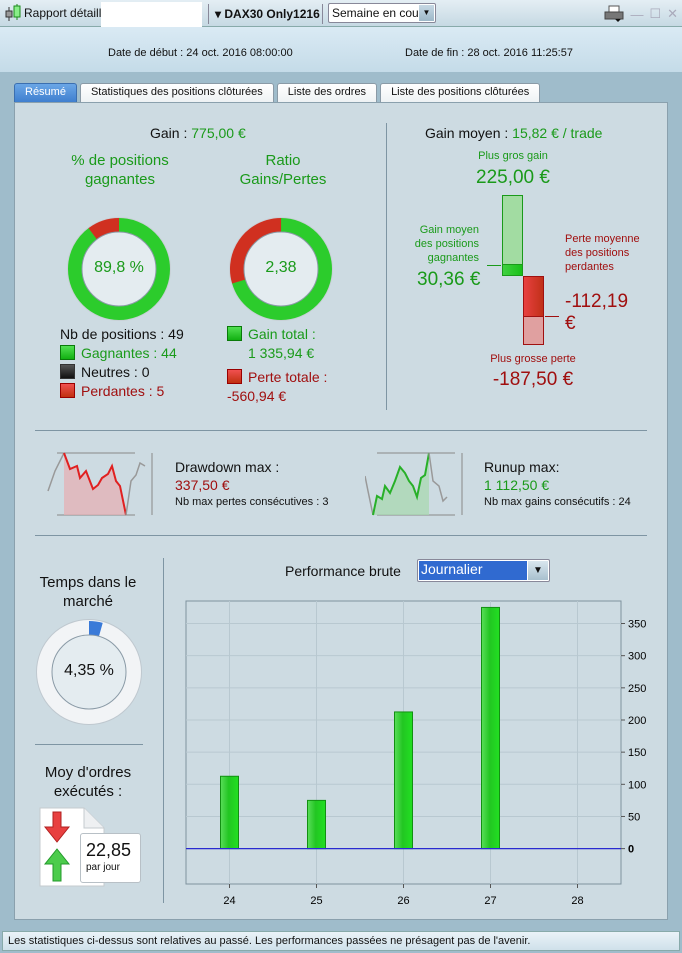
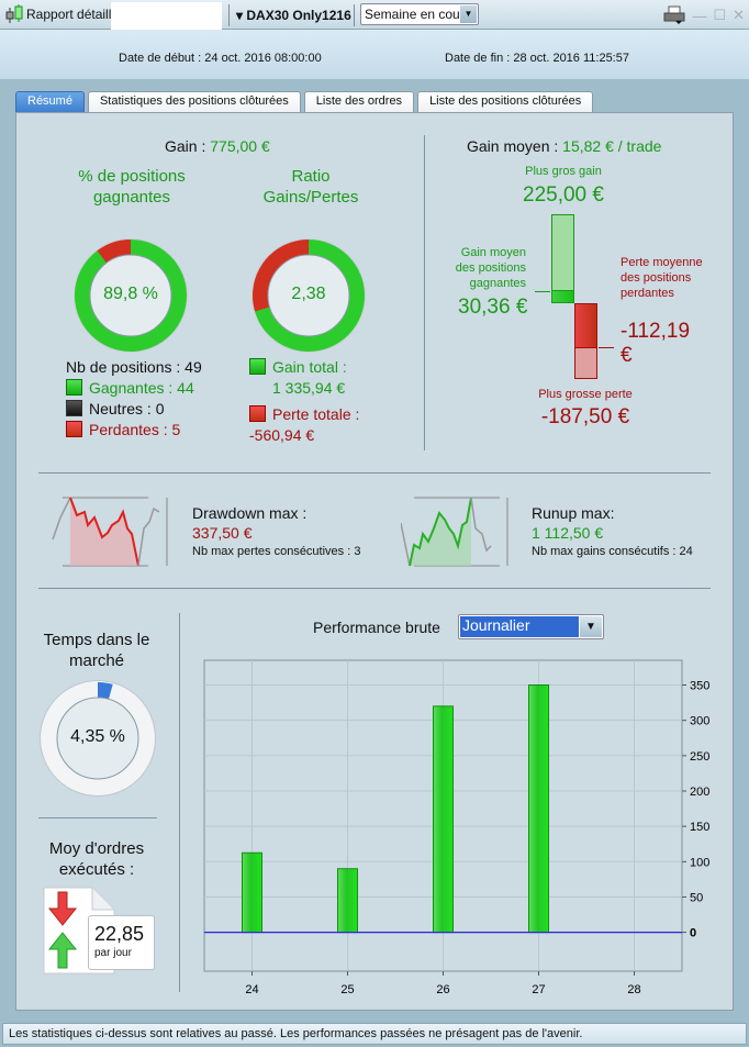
25: 80 -> 90
26: 210 -> 320
27: 380 -> 350
